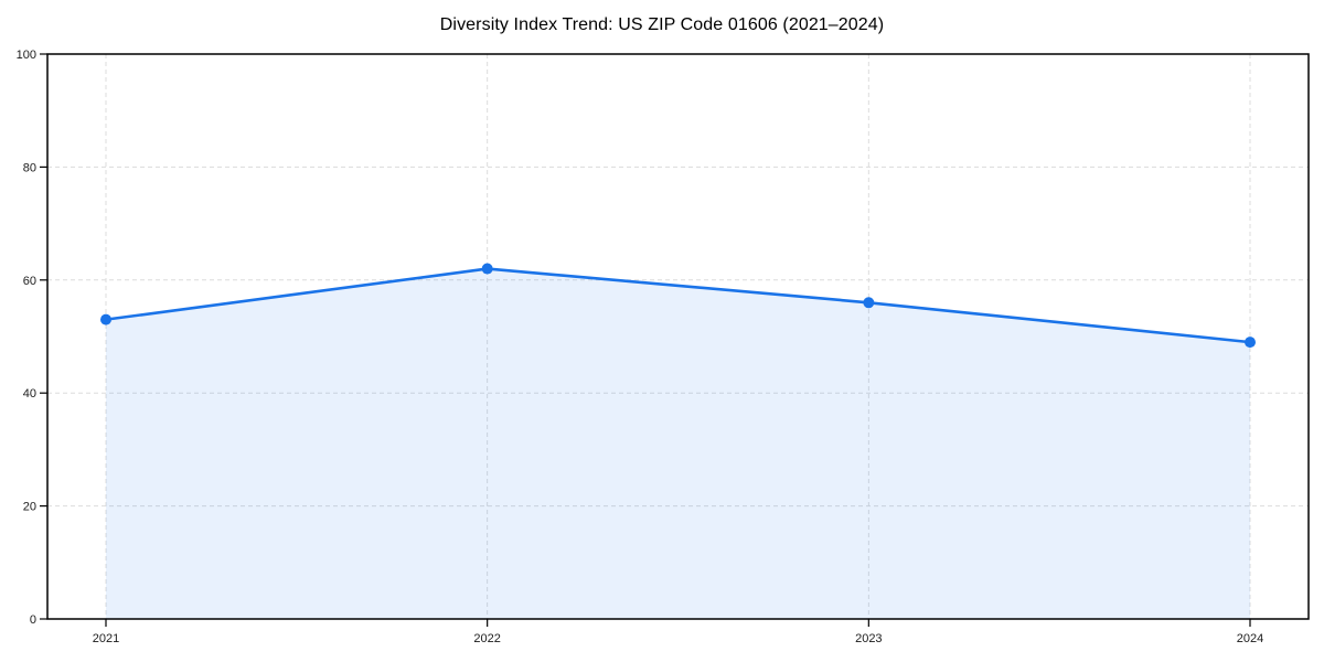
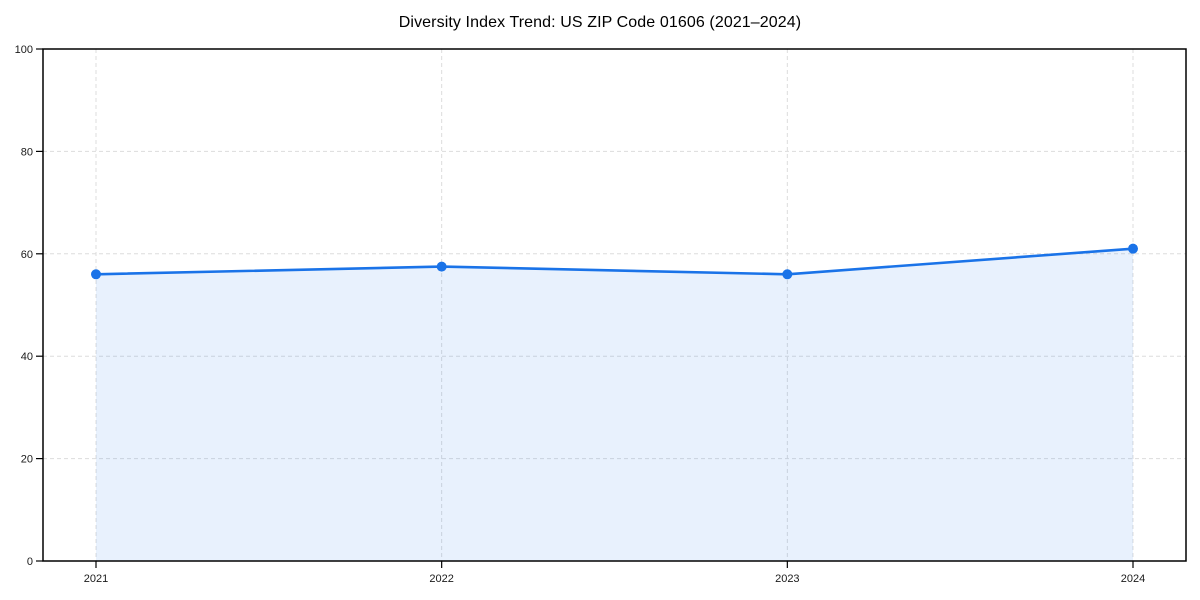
2021: 53 -> 56
2022: 62 -> 58
2024: 49 -> 61
